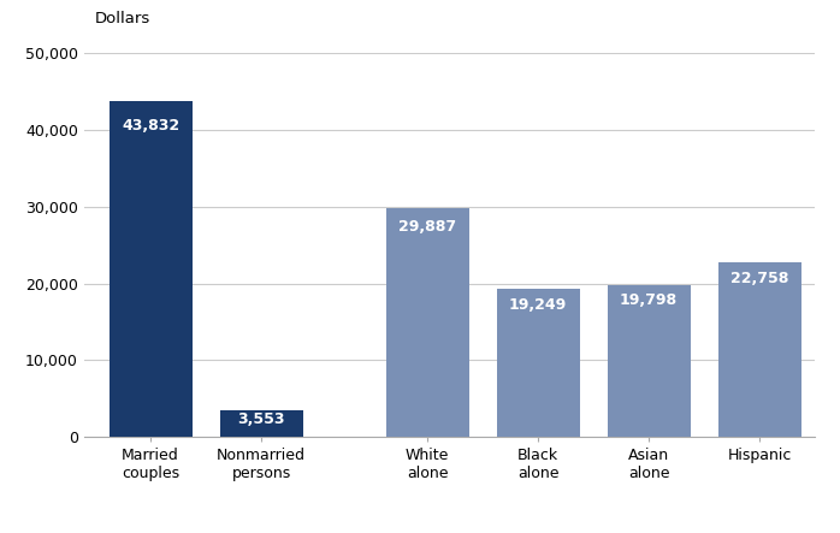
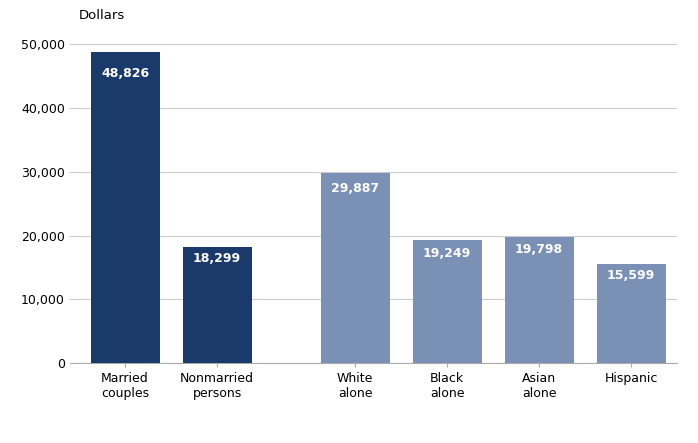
Married couples: 43,832 -> 48,826
Nonmarried persons: 3,553 -> 18,299
Hispanic: 22,758 -> 15,599
